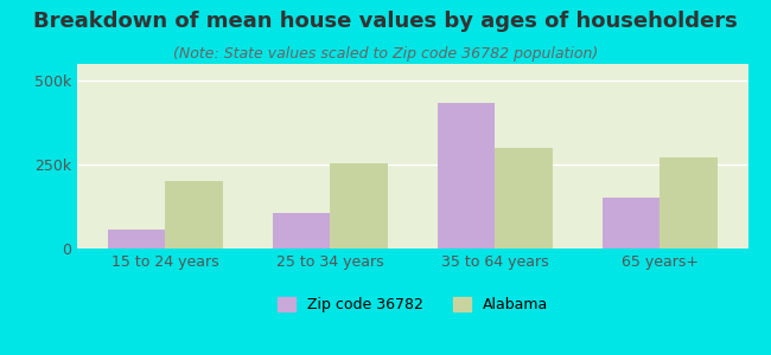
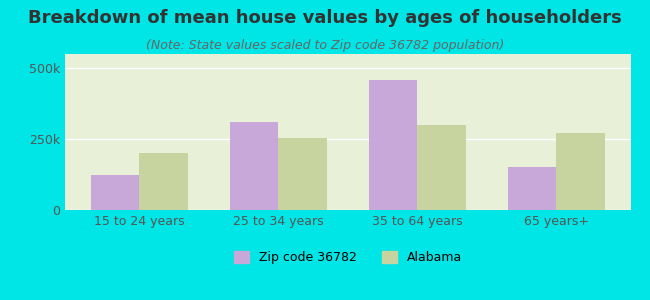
Zip code 36782/15 to 24 years: 55k -> 125k
Zip code 36782/25 to 34 years: 105k -> 310k
Zip code 36782/35 to 64 years: 435k -> 460k
